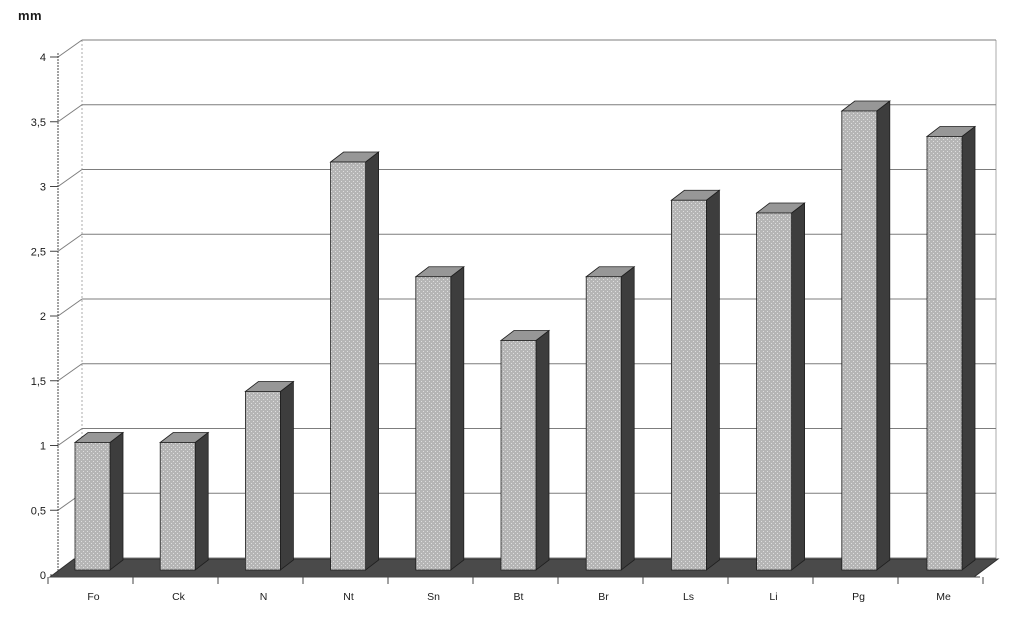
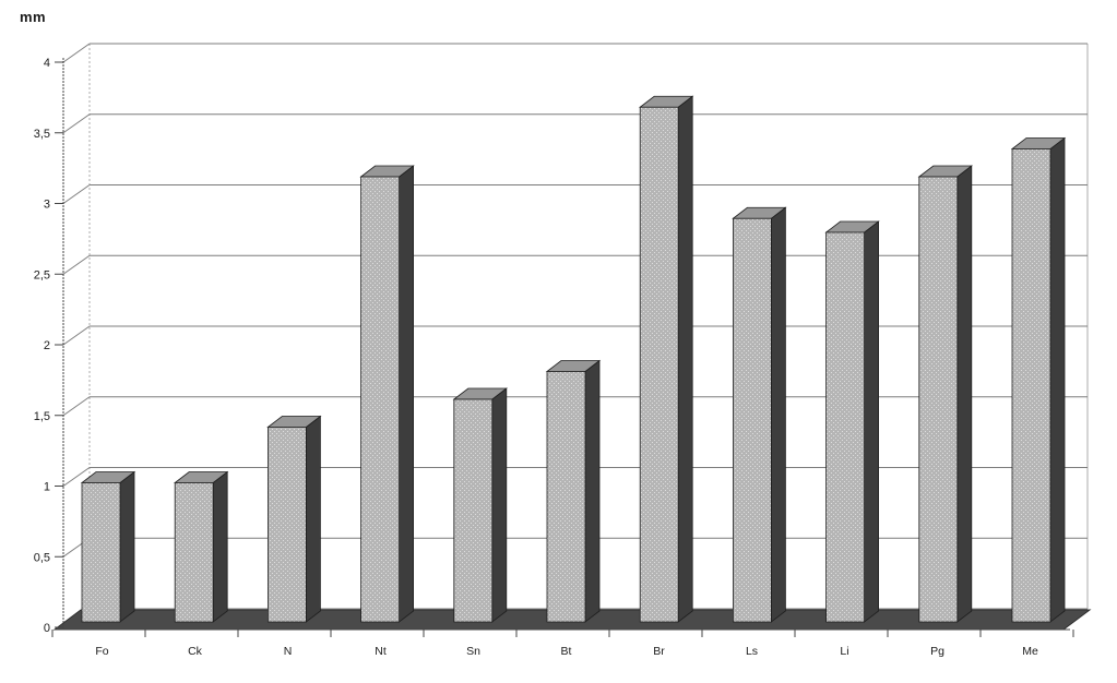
Sn: 2.3 -> 1.6
Br: 2.3 -> 3.7
Pg: 3.6 -> 3.2
